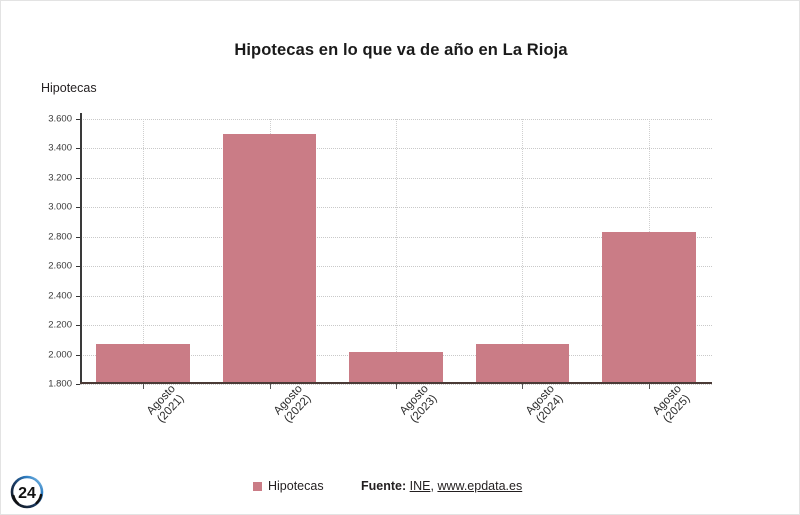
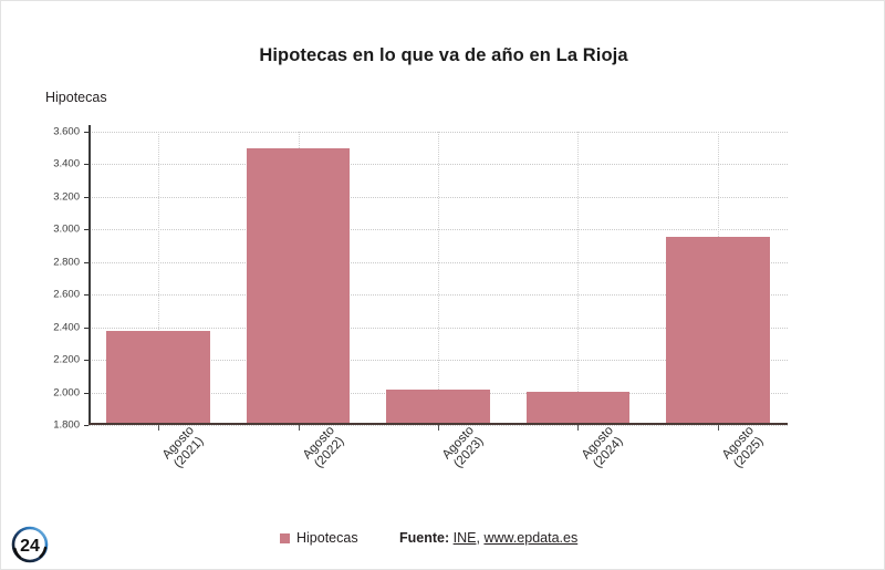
Agosto (2021): 2070 -> 2380
Agosto (2024): 2070 -> 2000
Agosto (2025): 2830 -> 2960
